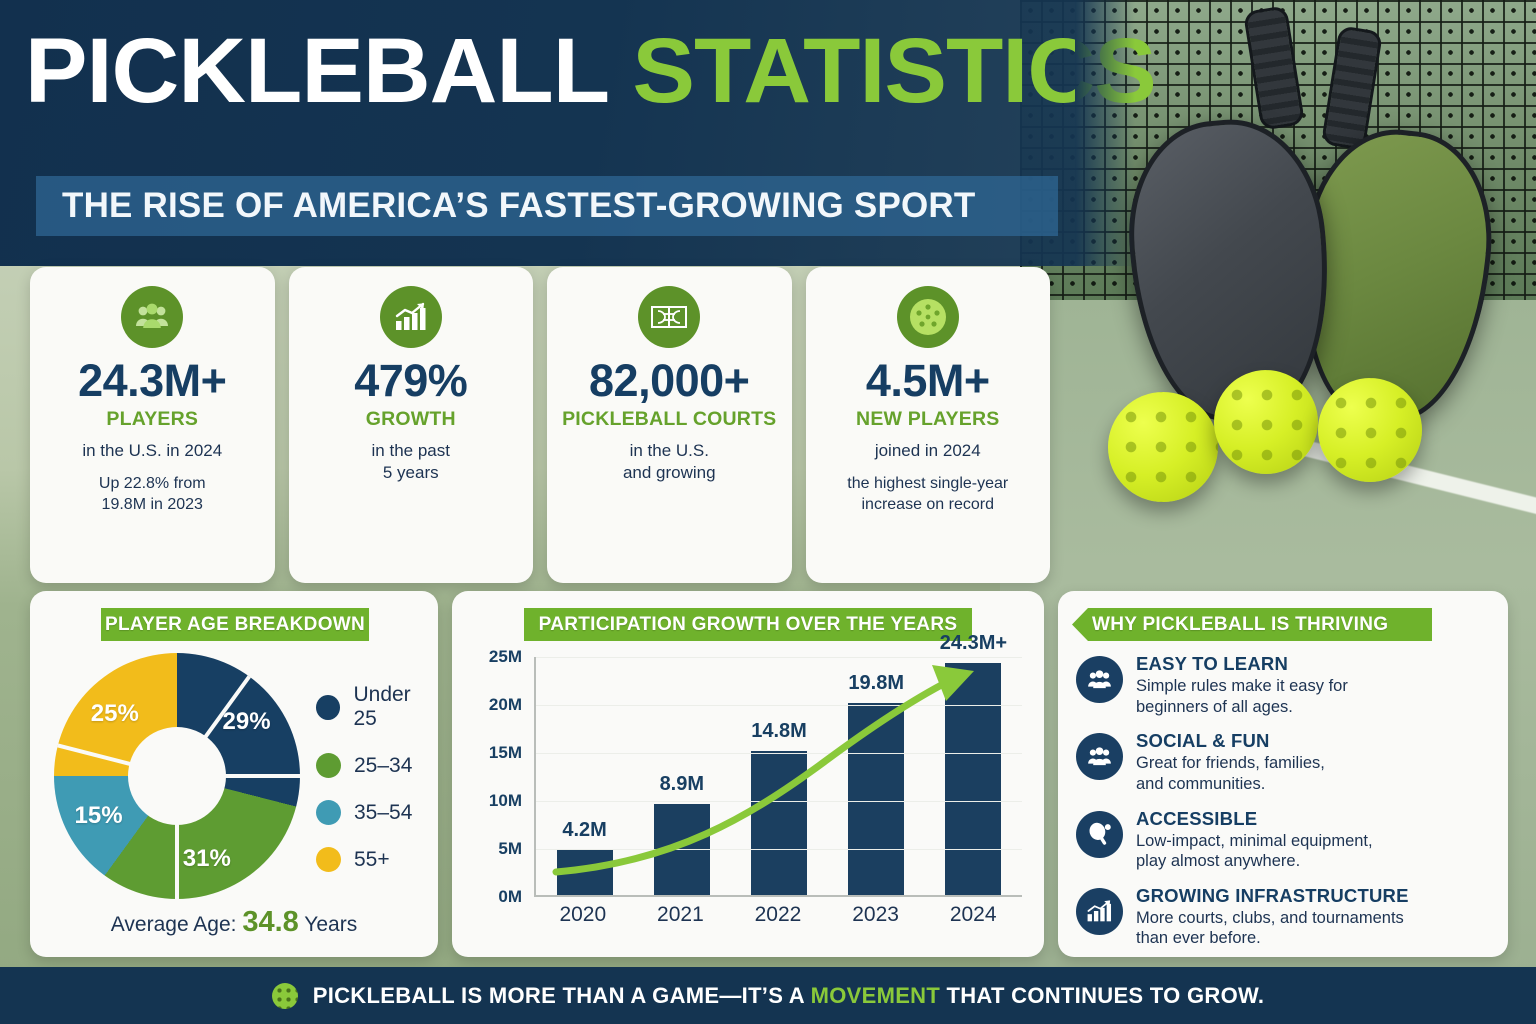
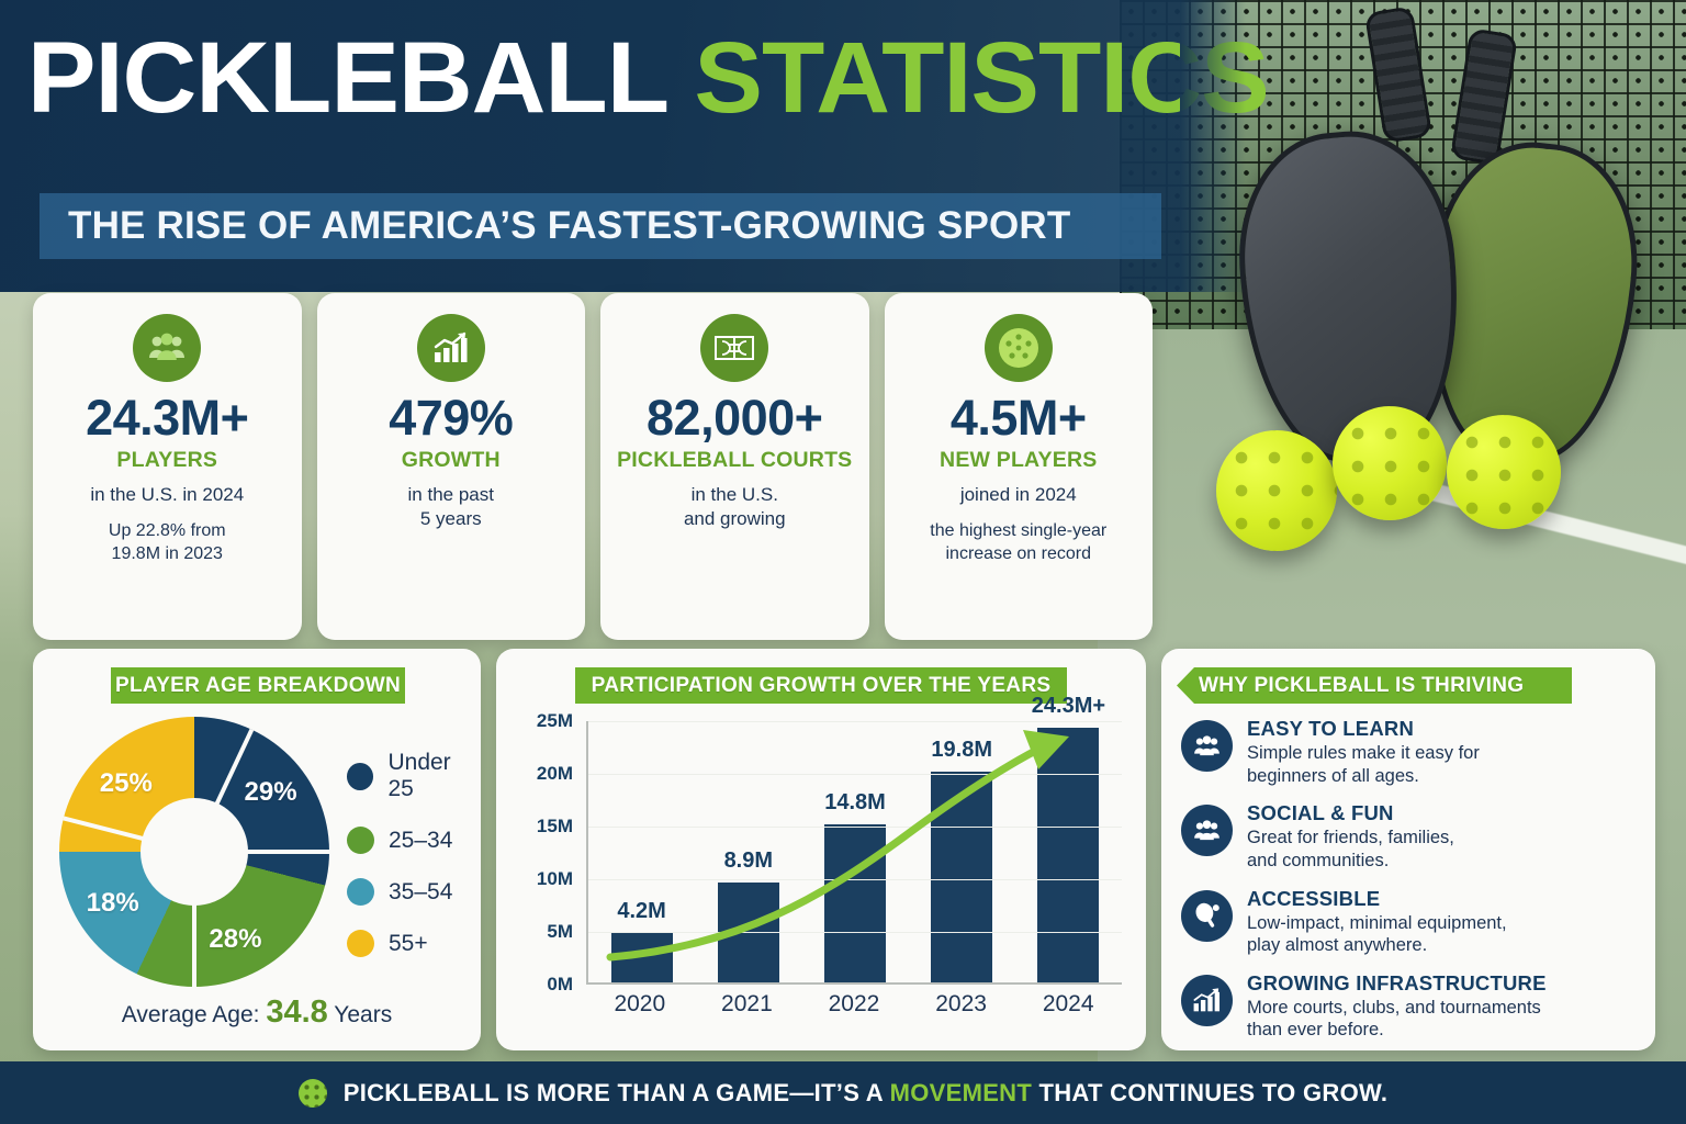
PLAYER AGE BREAKDOWN/25–34: 31% -> 28%
PLAYER AGE BREAKDOWN/35–54: 15% -> 18%
